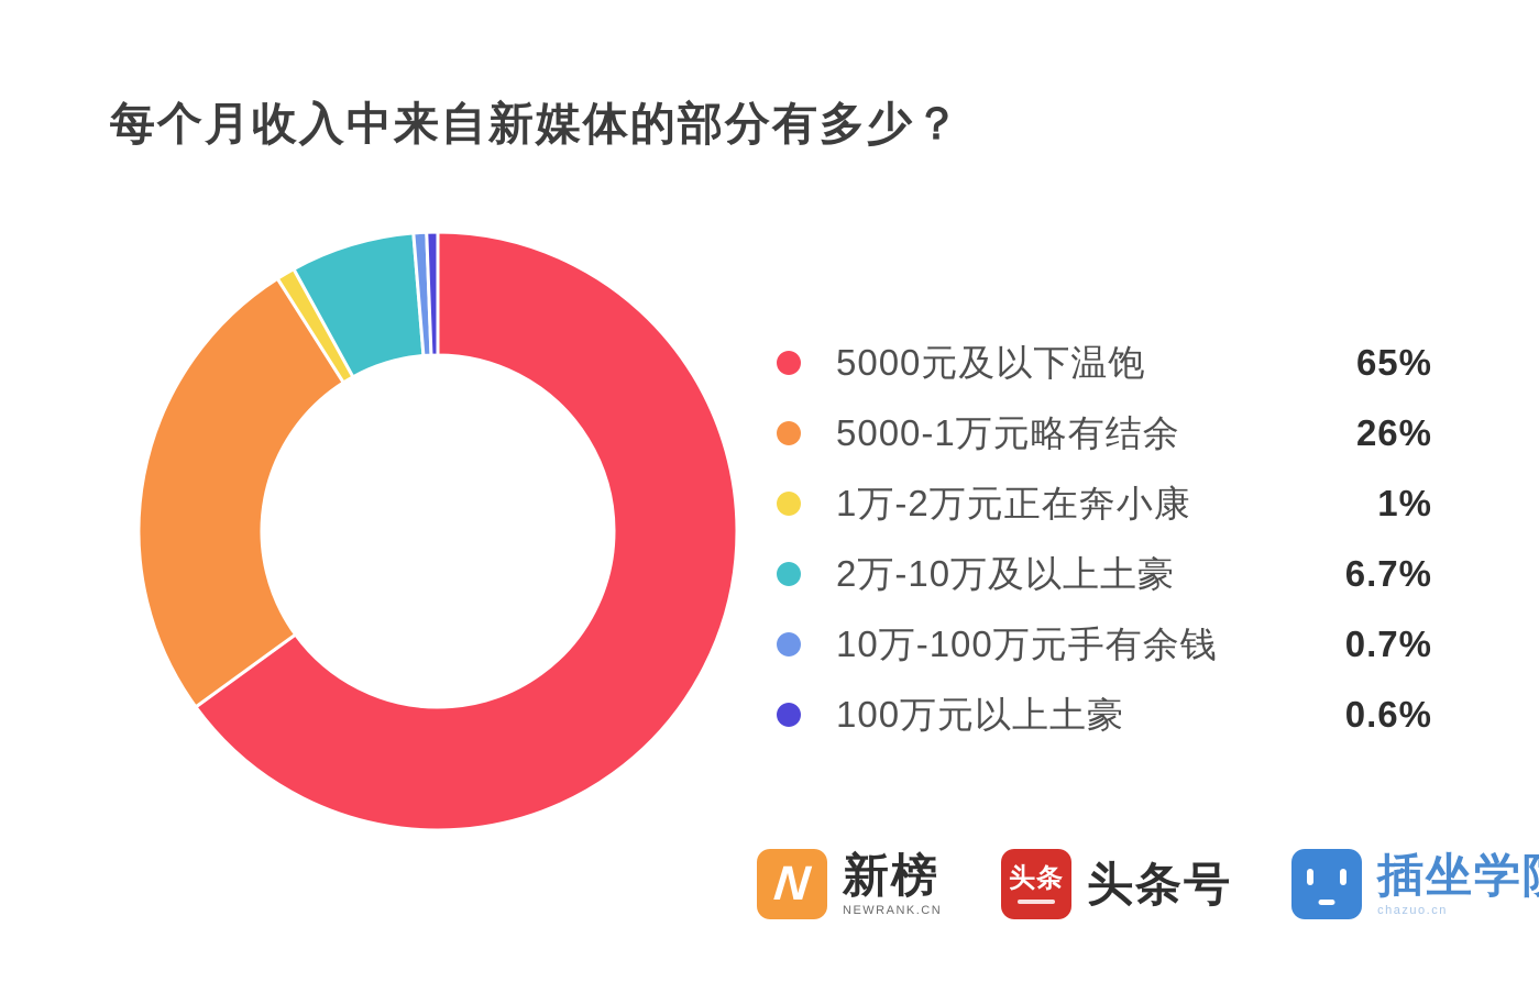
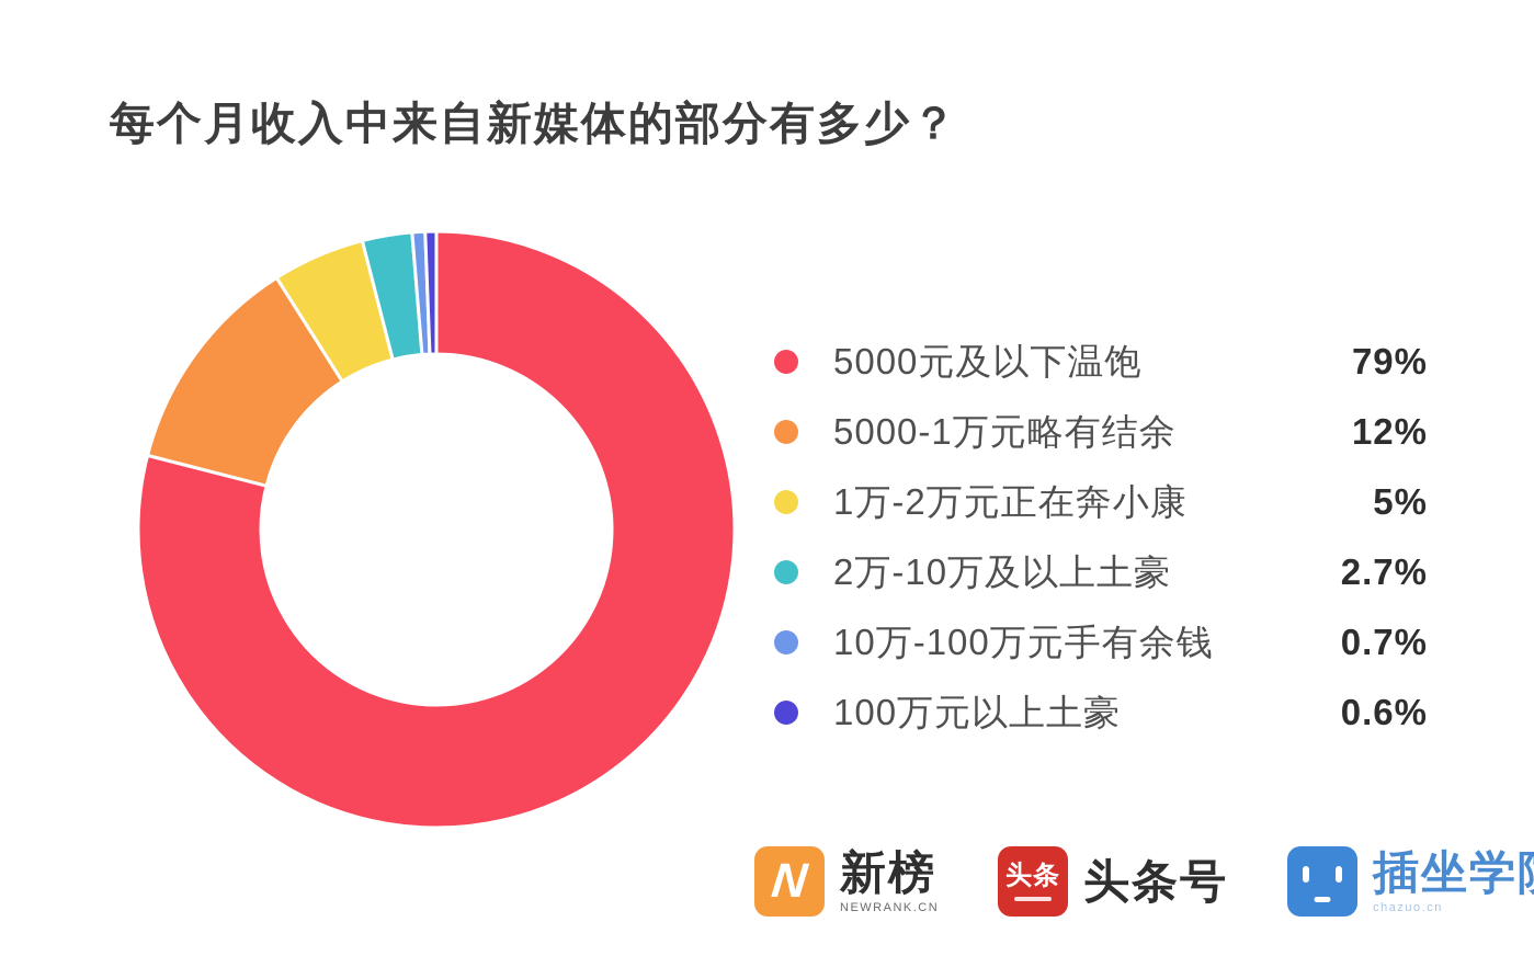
5000元及以下温饱: 65% -> 79%
5000-1万元略有结余: 26% -> 12%
1万-2万元正在奔小康: 1% -> 5%
2万-10万及以上土豪: 6.7% -> 2.7%
